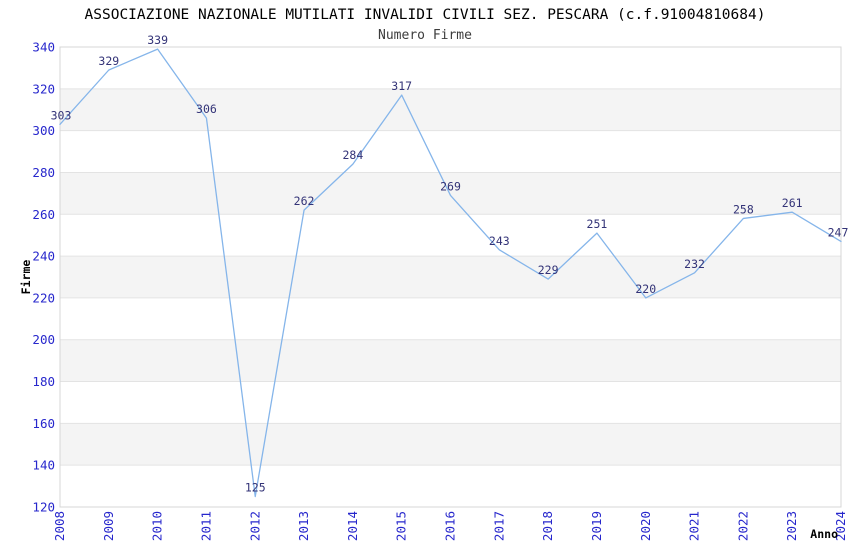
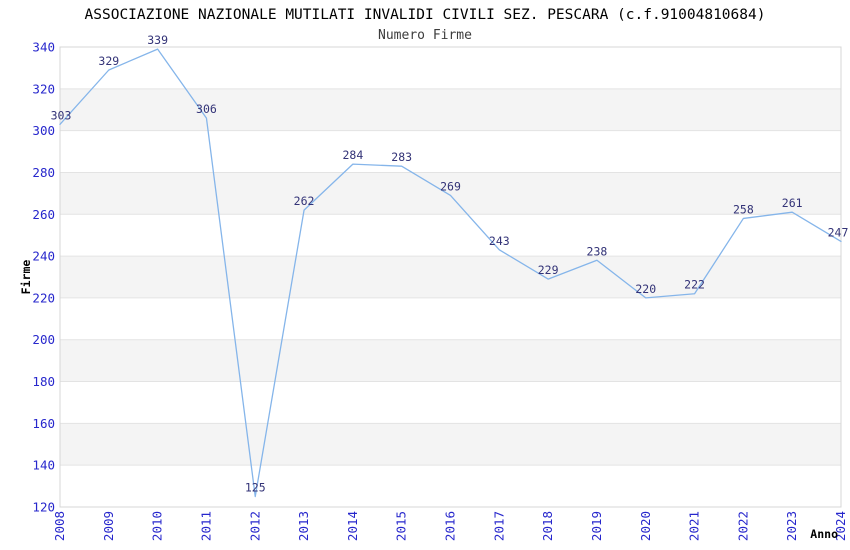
2015: 317 -> 283
2019: 251 -> 238
2021: 232 -> 222
